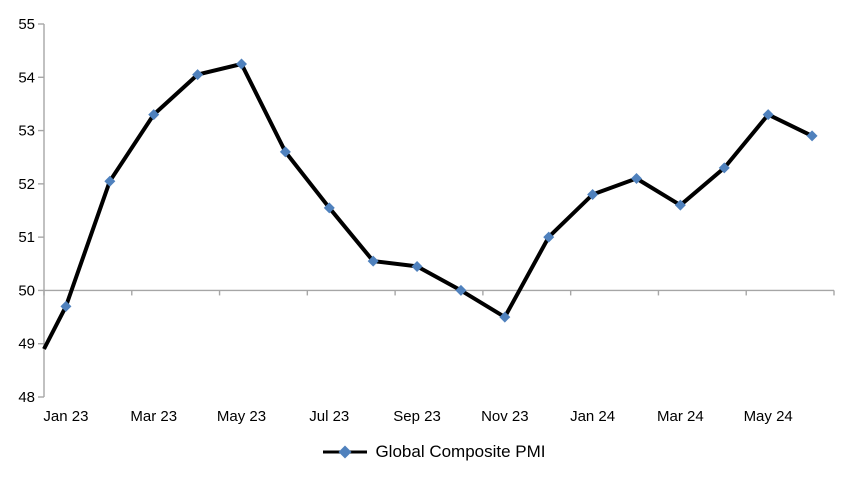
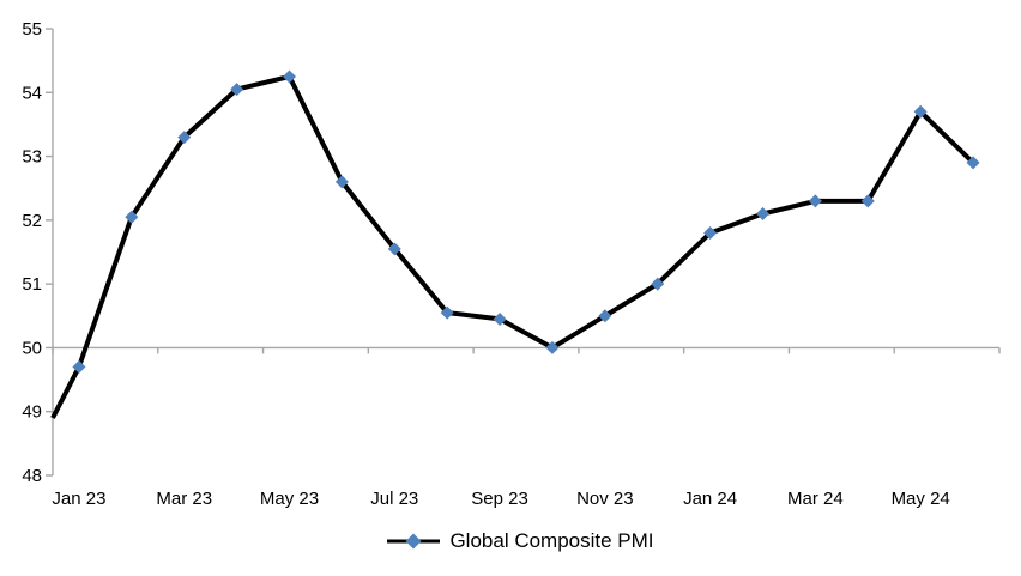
Nov 23: 49.5 -> 50.5
Mar 24: 51.6 -> 52.3
May 24: 53.3 -> 53.7
